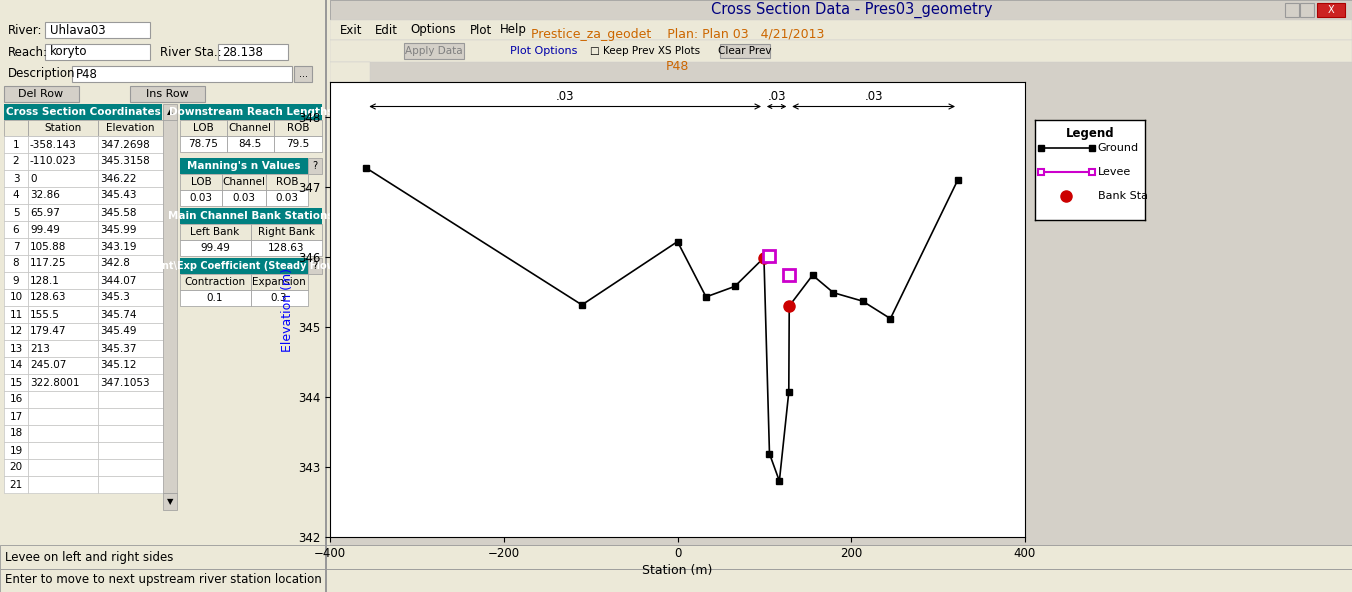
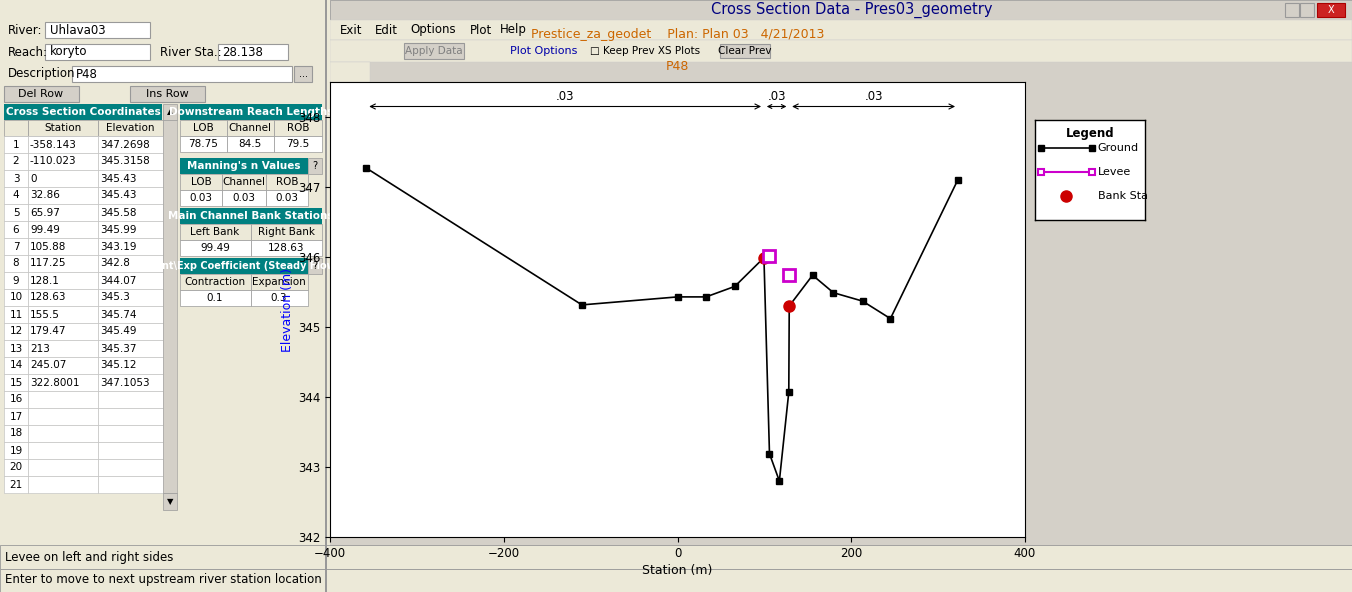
0: 346.22 -> 345.43
